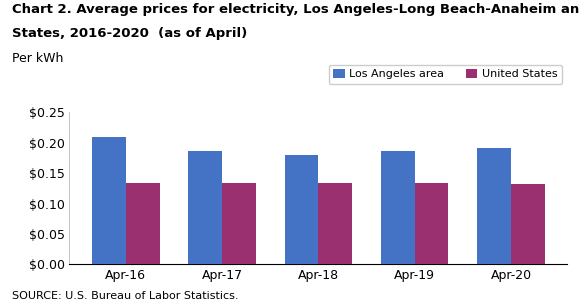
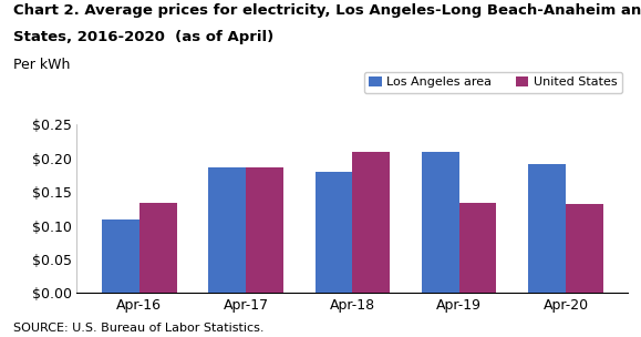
Los Angeles area/Apr-16: $0.209 -> $0.110
United States/Apr-17: $0.134 -> $0.186
United States/Apr-18: $0.134 -> $0.210
Los Angeles area/Apr-19: $0.186 -> $0.210
